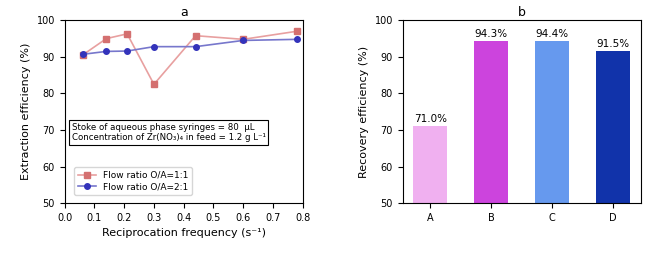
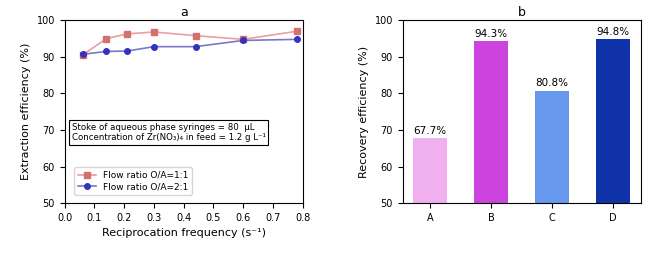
a/Flow ratio O/A=1:1/0.3: 82.5 -> 96.8
b/A: 71.0% -> 67.7%
b/C: 94.4% -> 80.8%
b/D: 91.5% -> 94.8%
